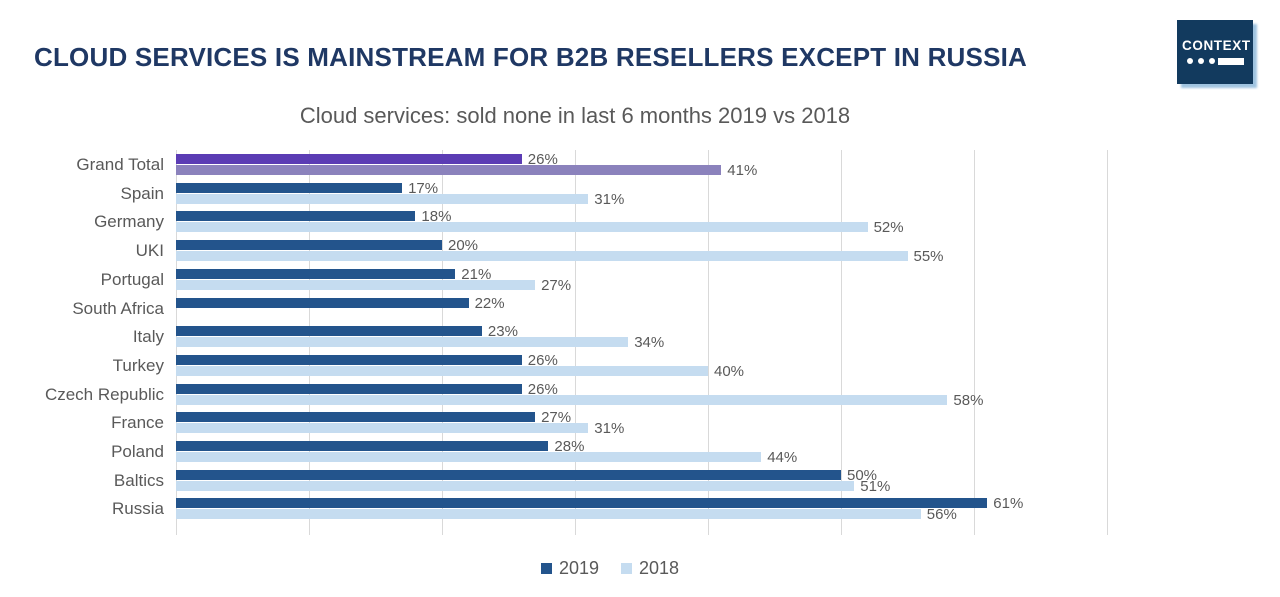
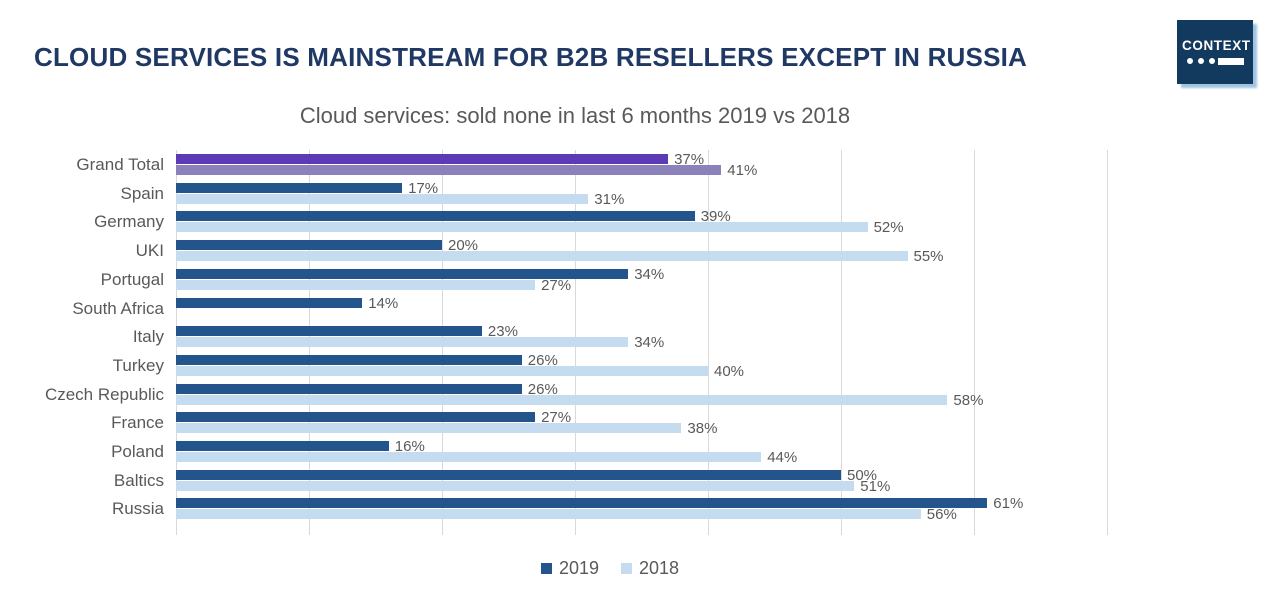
2019/Grand Total: 26% -> 37%
2019/Germany: 18% -> 39%
2019/Portugal: 21% -> 34%
2019/South Africa: 22% -> 14%
2018/France: 31% -> 38%
2019/Poland: 28% -> 16%
